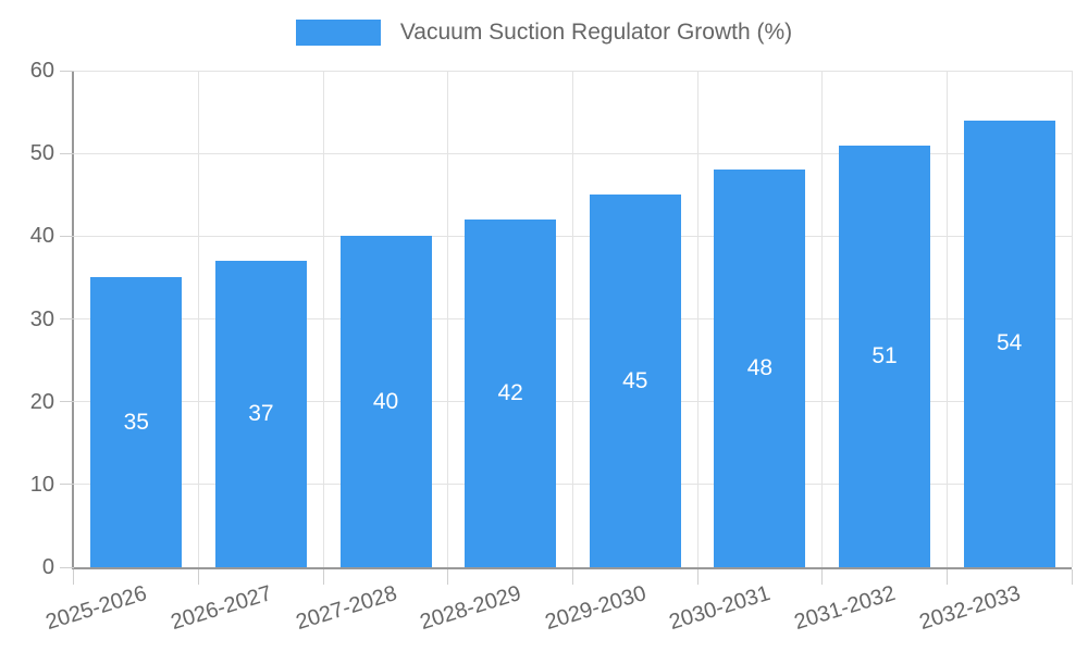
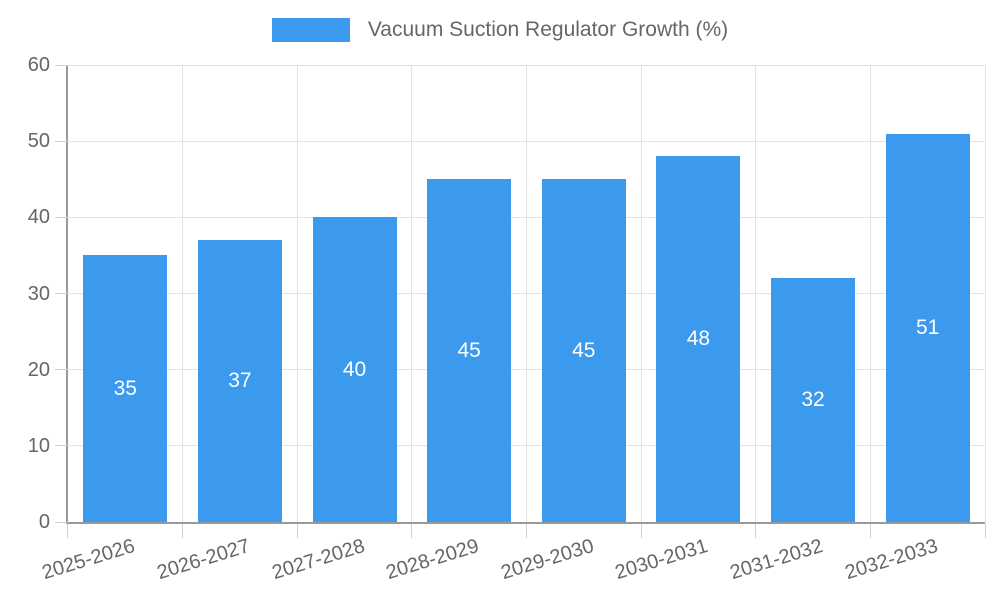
2028-2029: 42 -> 45
2031-2032: 51 -> 32
2032-2033: 54 -> 51
